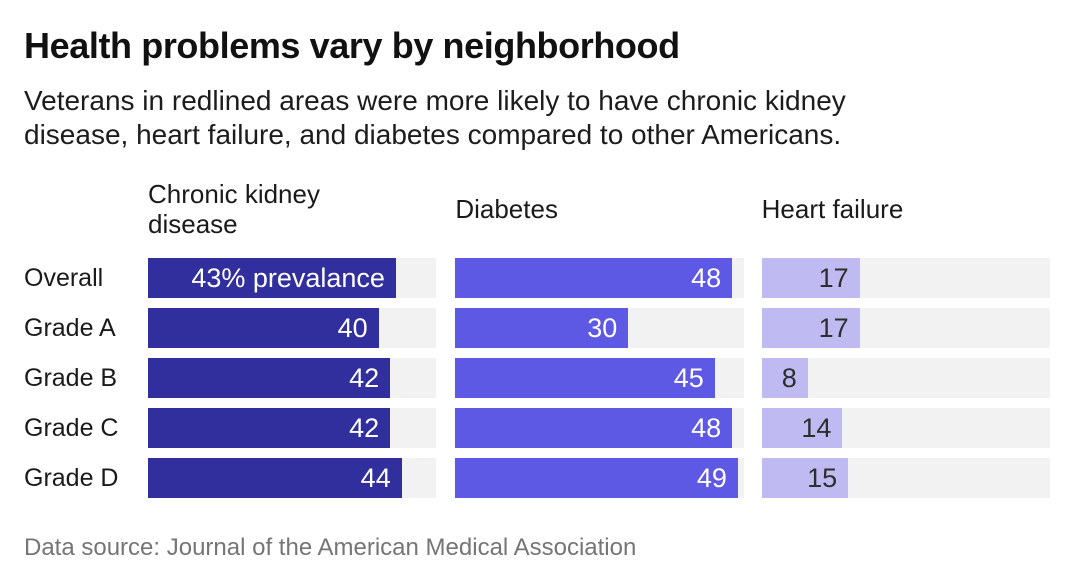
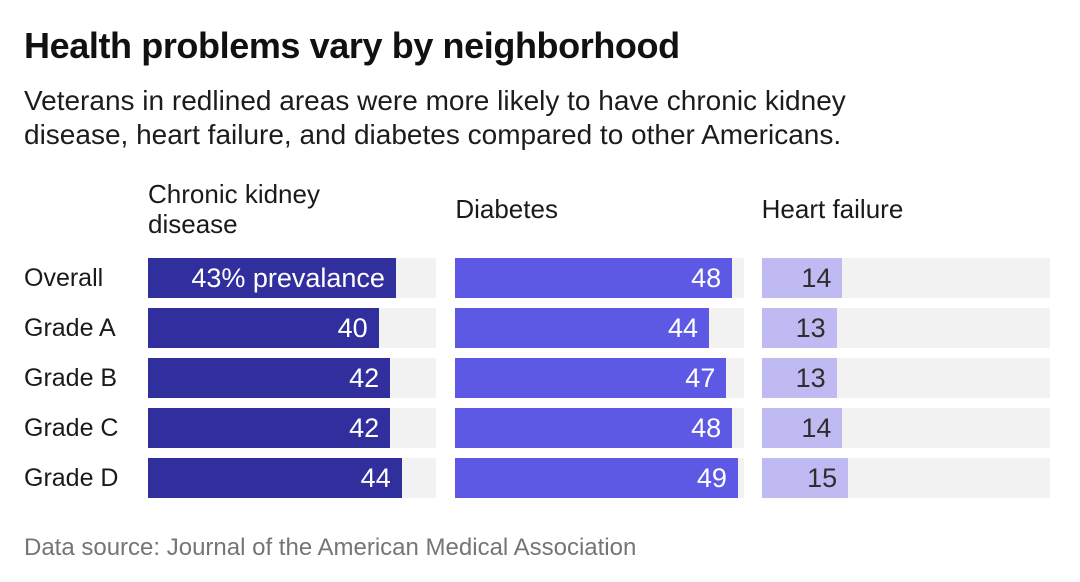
Heart failure/Overall: 17 -> 14
Diabetes/Grade A: 30 -> 44
Heart failure/Grade A: 17 -> 13
Diabetes/Grade B: 45 -> 47
Heart failure/Grade B: 8 -> 13
